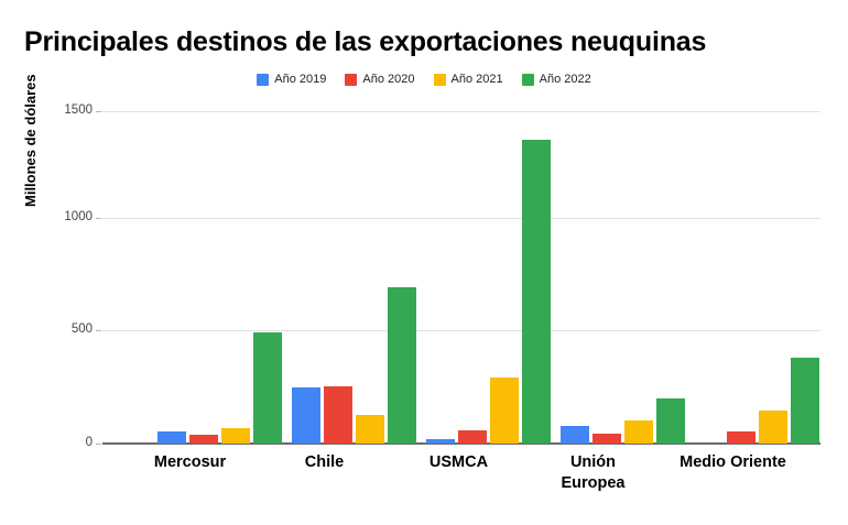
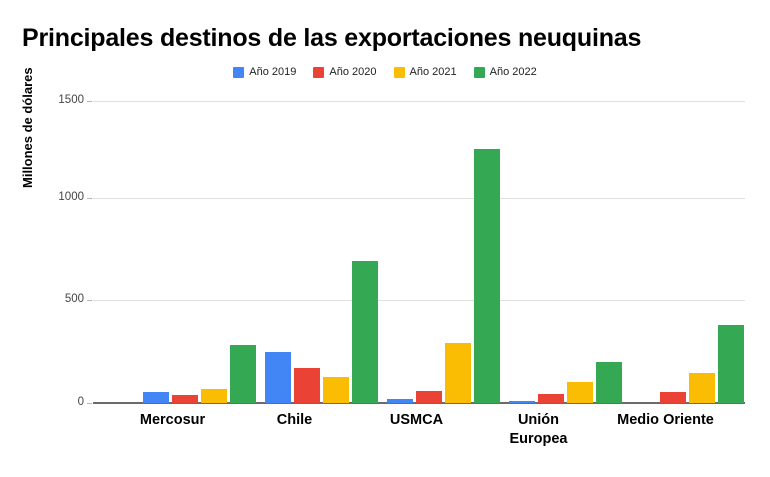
Año 2022/Mercosur: 500 -> 290
Año 2020/Chile: 260 -> 180
Año 2022/USMCA: 1370 -> 1260
Año 2019/Unión Europea: 80 -> 10
